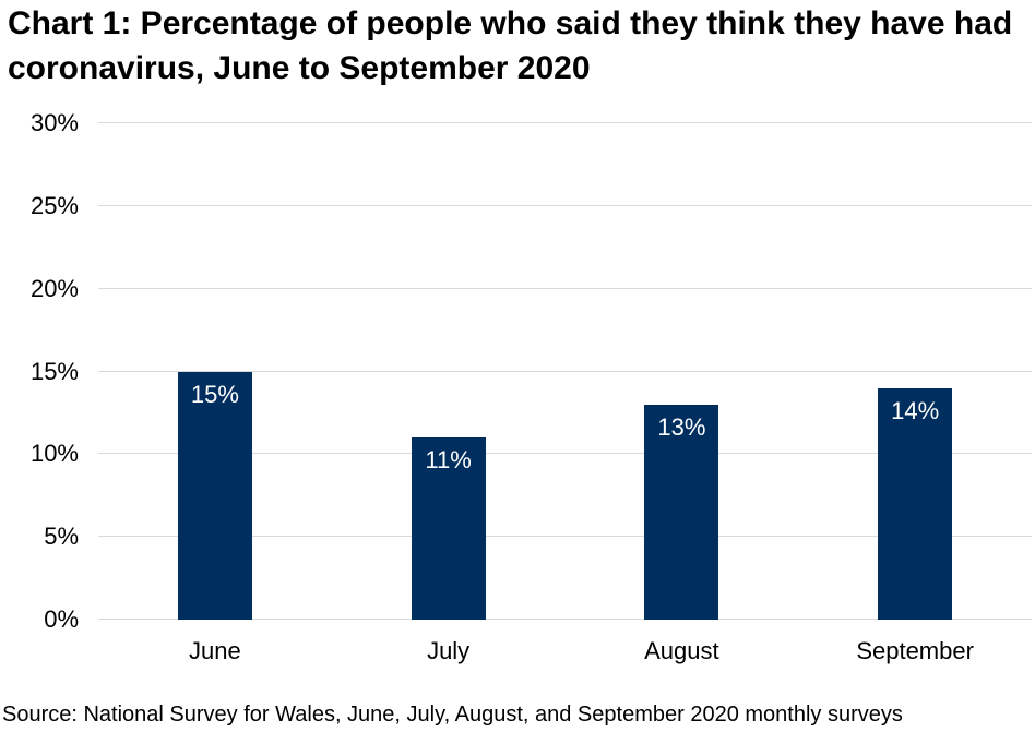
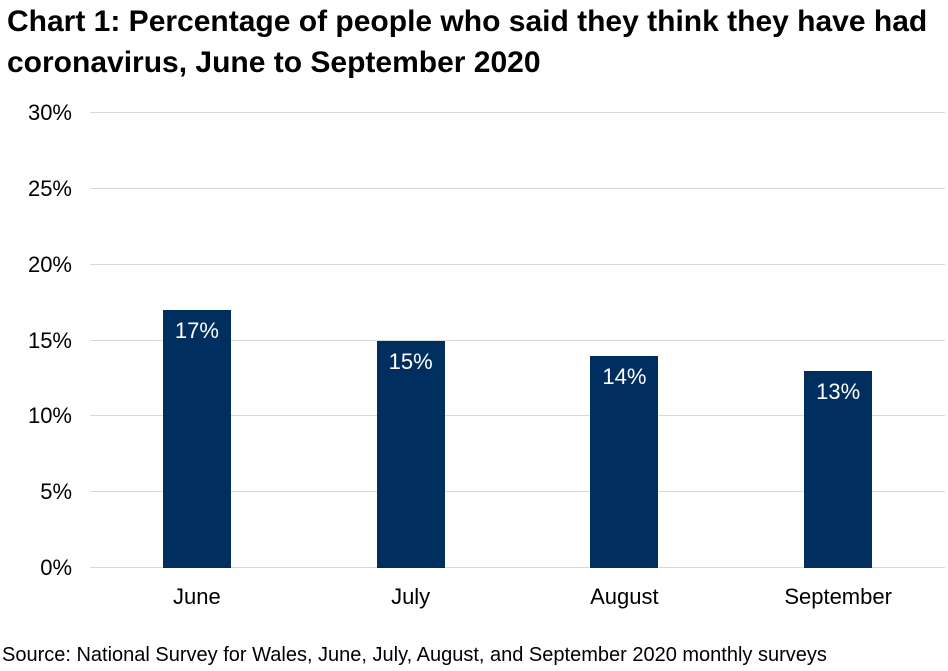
June: 15% -> 17%
July: 11% -> 15%
August: 13% -> 14%
September: 14% -> 13%
